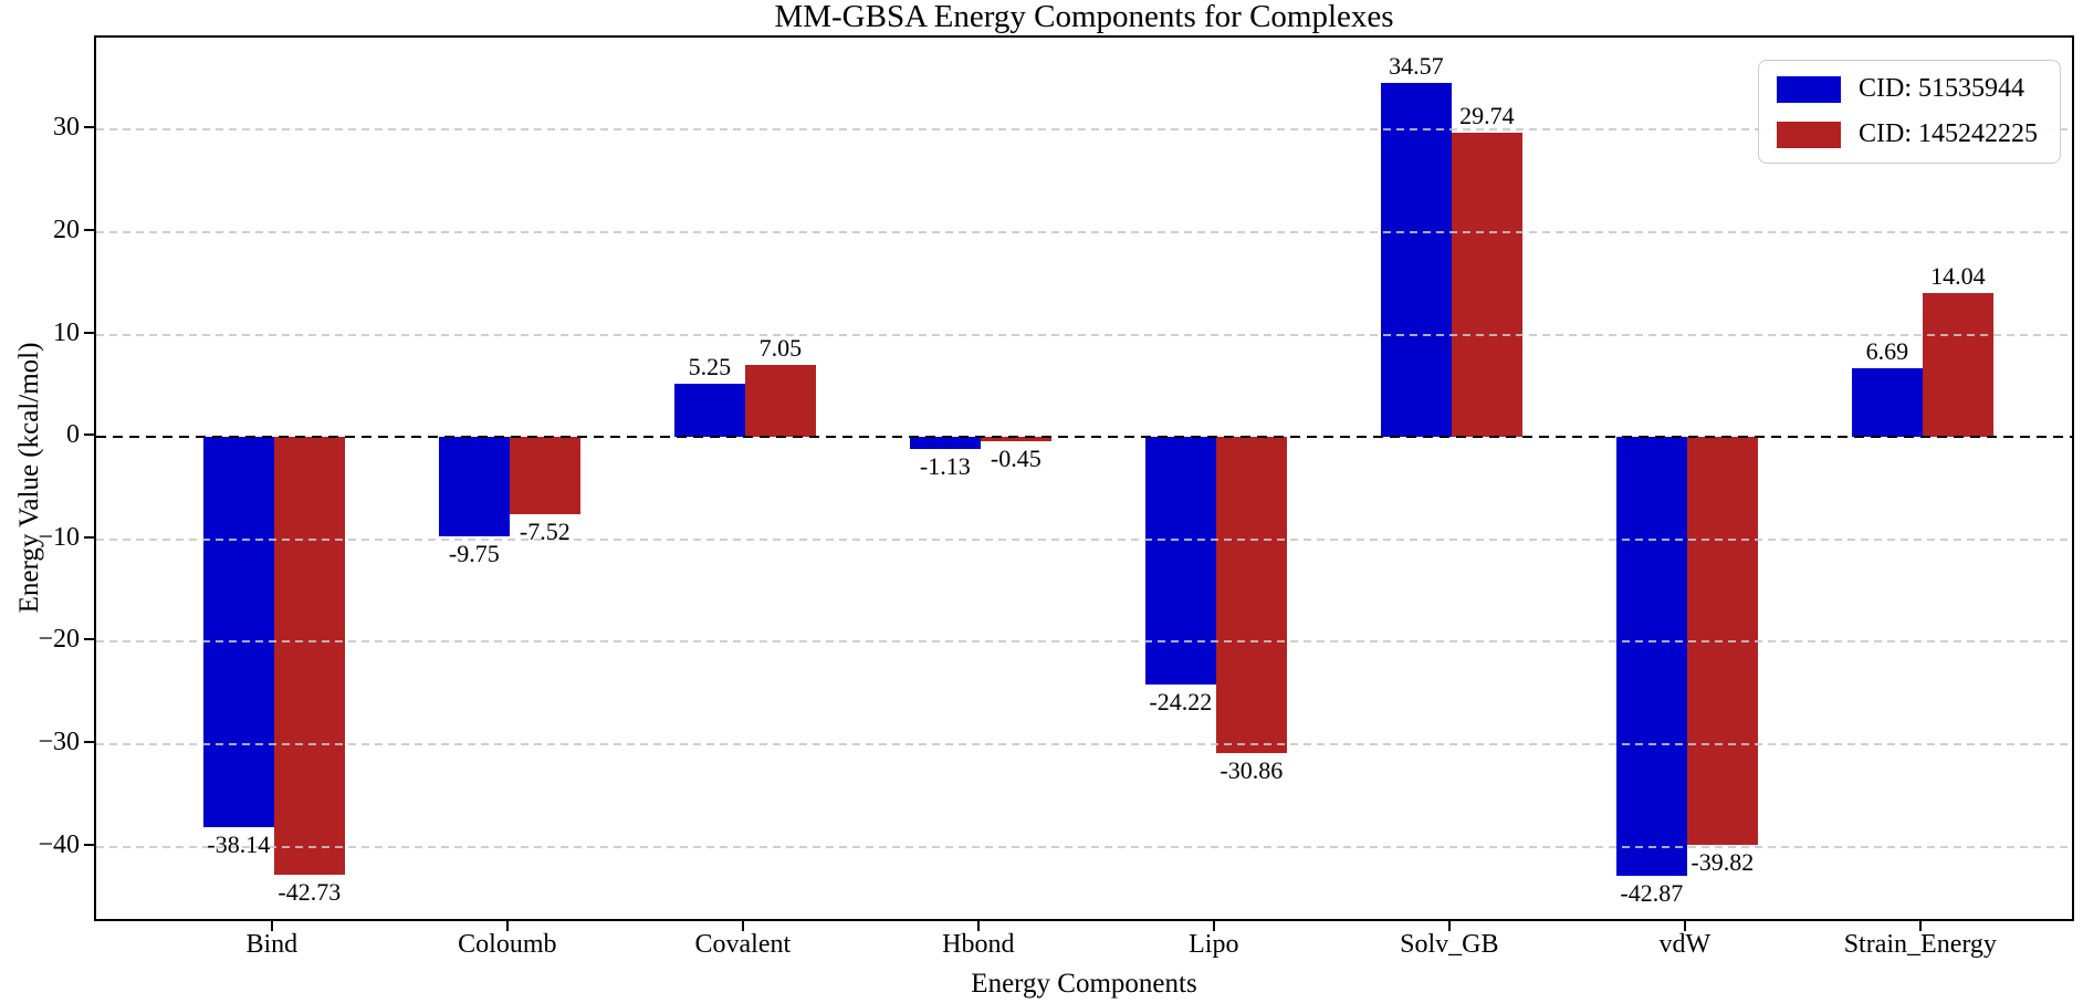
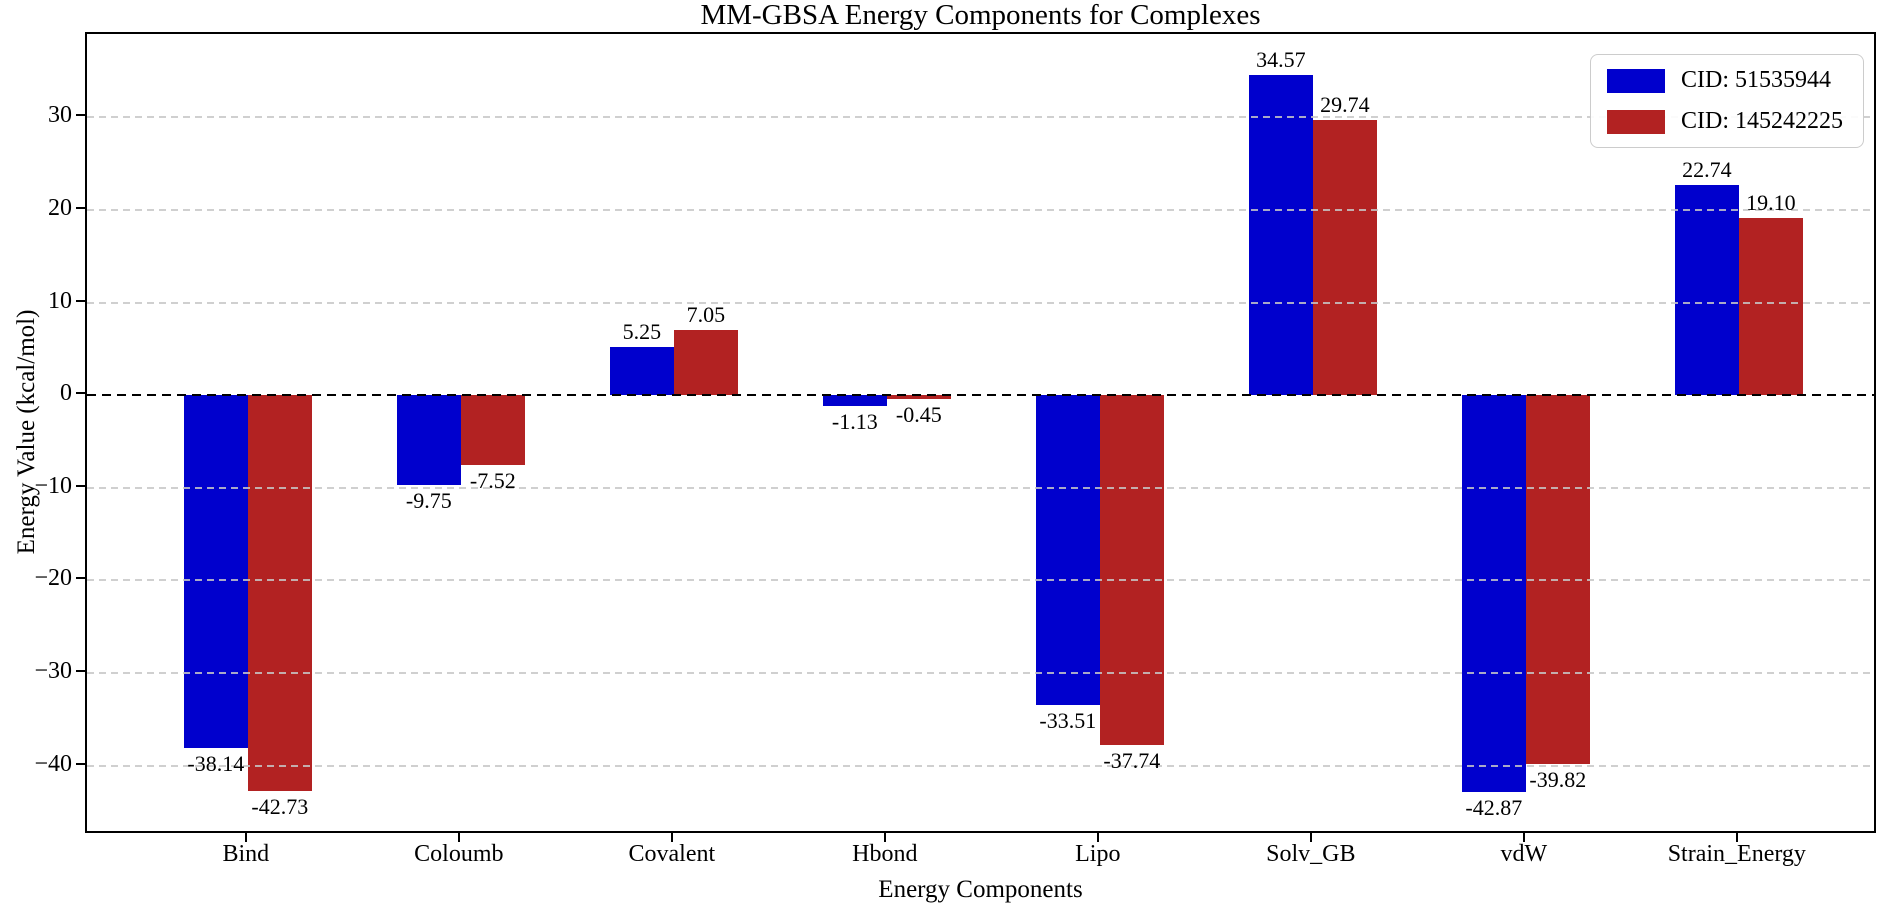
CID: 51535944/Lipo: -24.22 -> -33.51
CID: 145242225/Lipo: -30.86 -> -37.74
CID: 51535944/Strain_Energy: 6.69 -> 22.74
CID: 145242225/Strain_Energy: 14.04 -> 19.10
